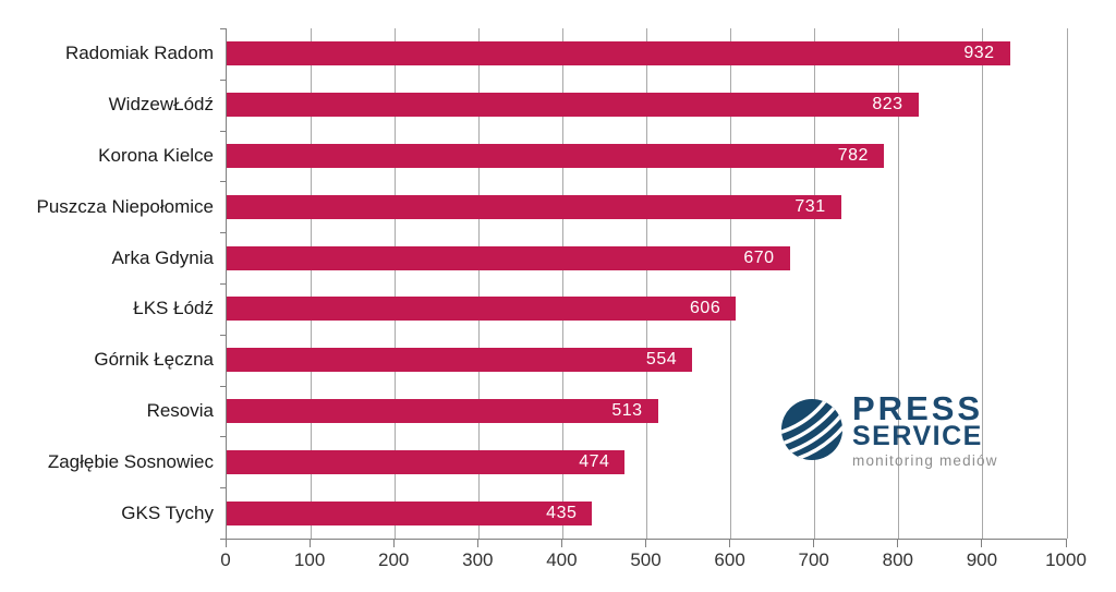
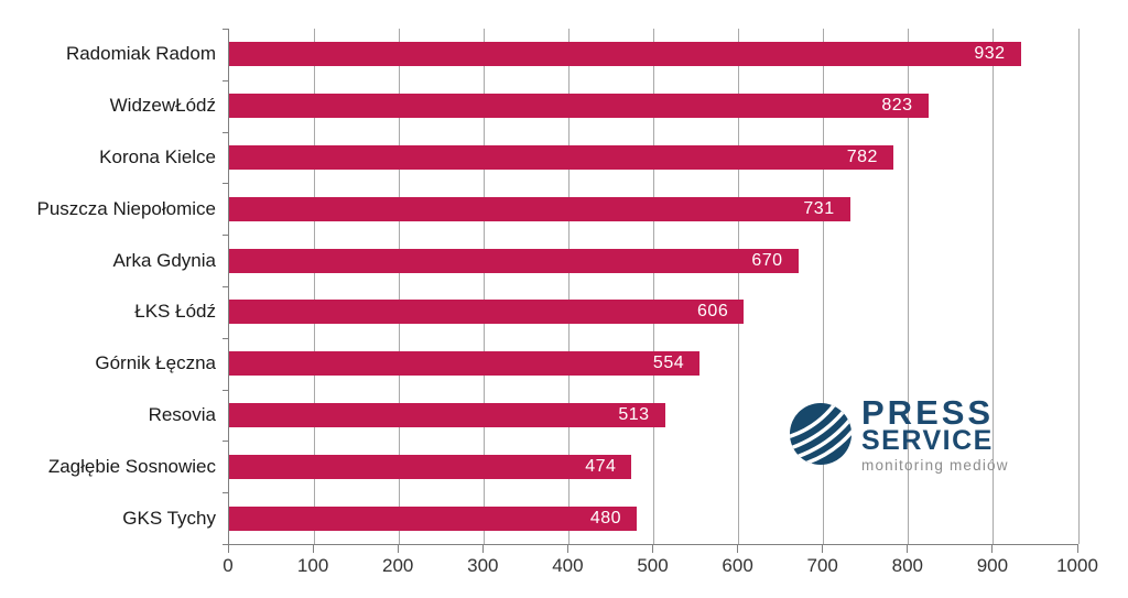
GKS Tychy: 435 -> 480
